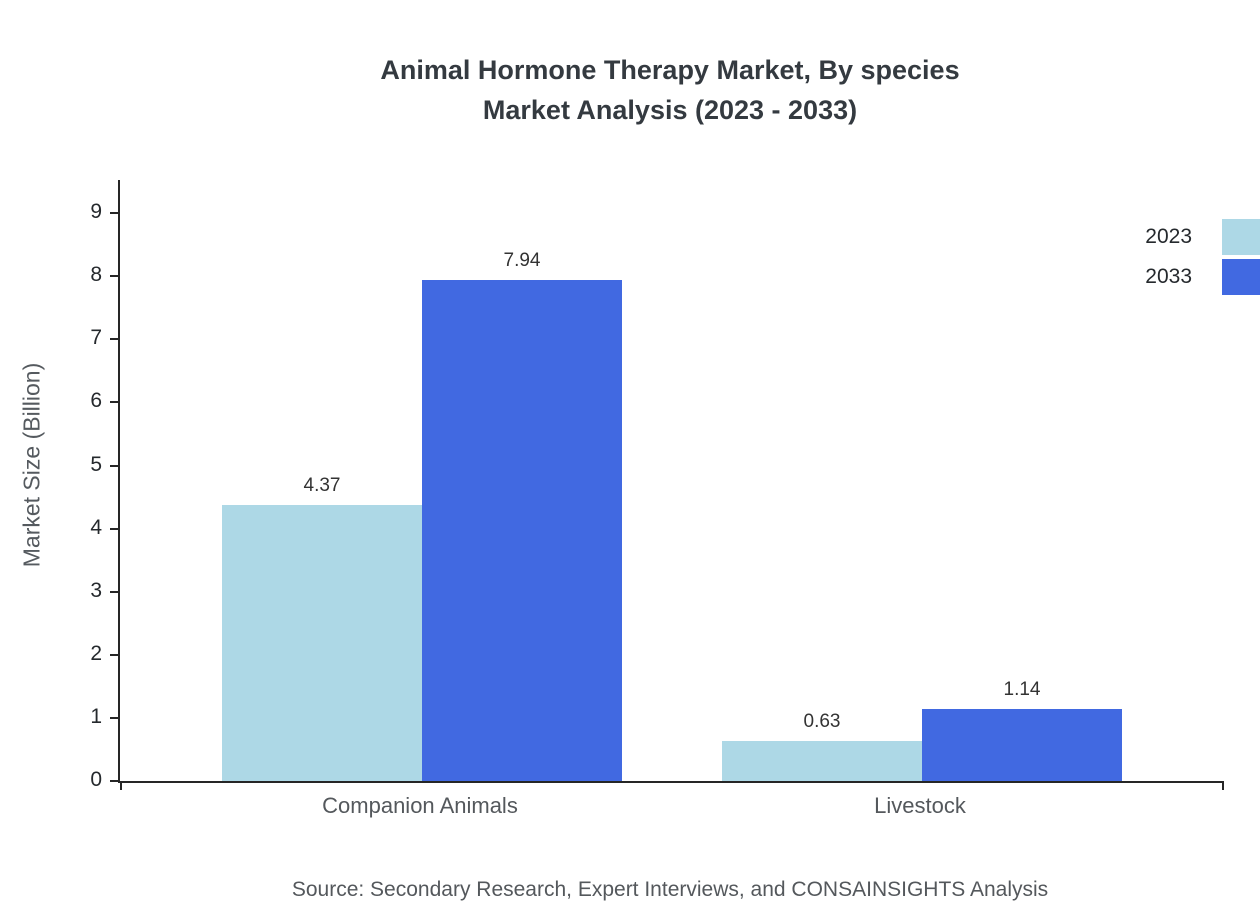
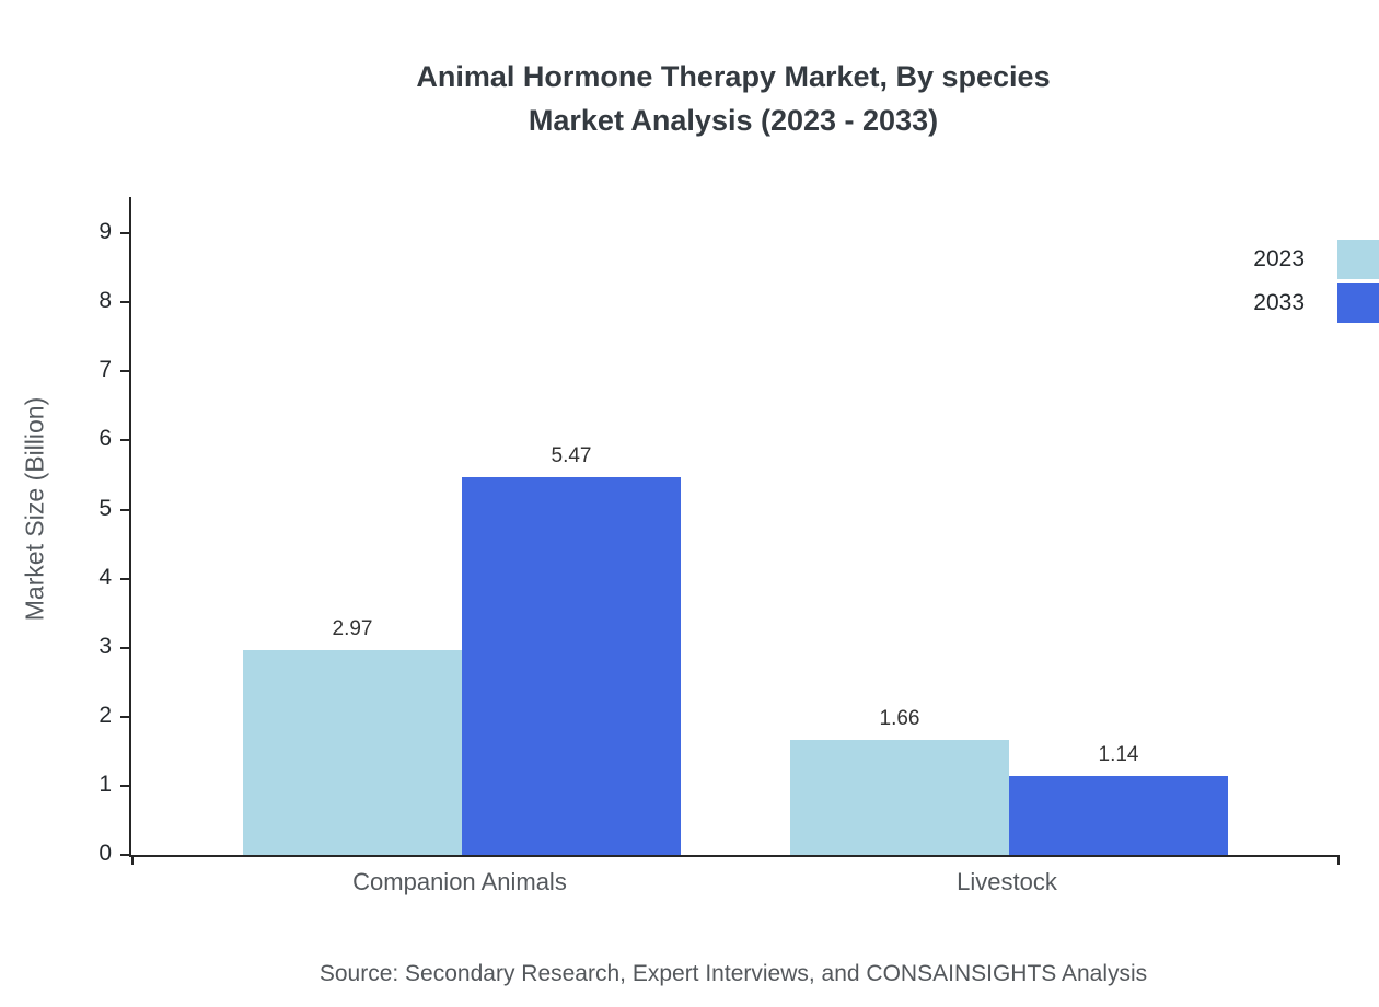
2023/Companion Animals: 4.37 -> 2.97
2033/Companion Animals: 7.94 -> 5.47
2023/Livestock: 0.63 -> 1.66
